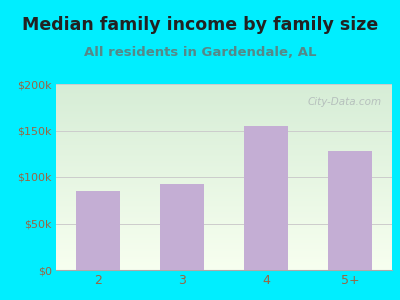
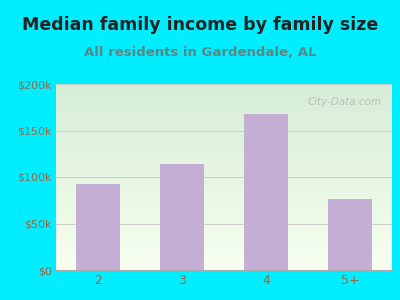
2: $85k -> $92k
3: $93k -> $114k
4: $155k -> $168k
5+: $128k -> $76k
